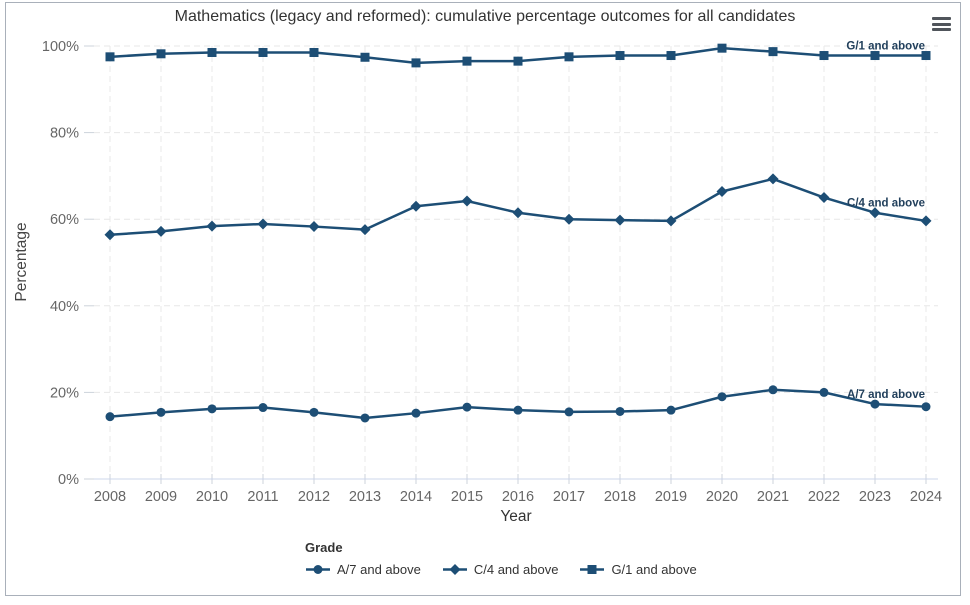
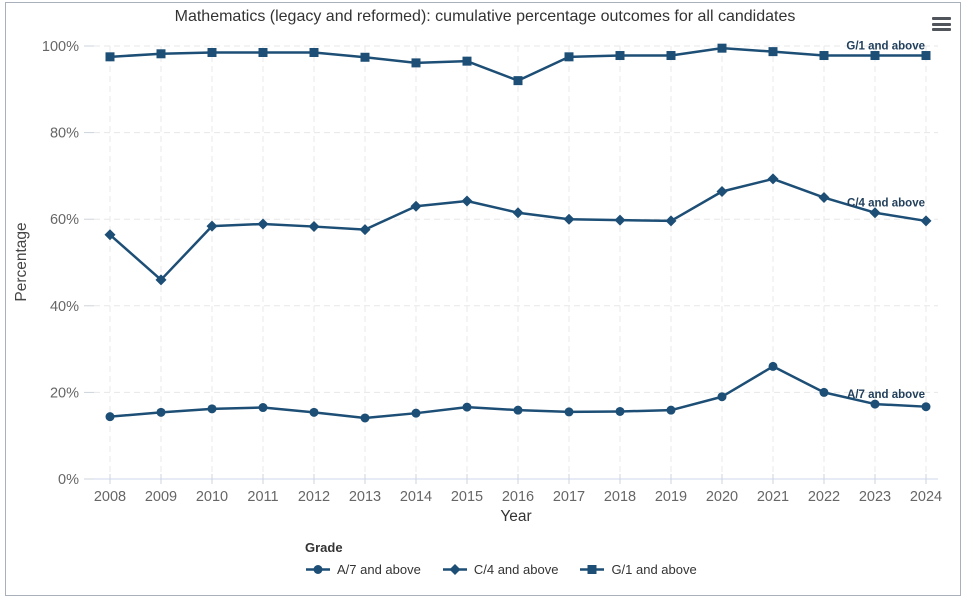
C/4 and above/2009: 57% -> 46%
G/1 and above/2016: 96% -> 92%
A/7 and above/2021: 21% -> 26%
